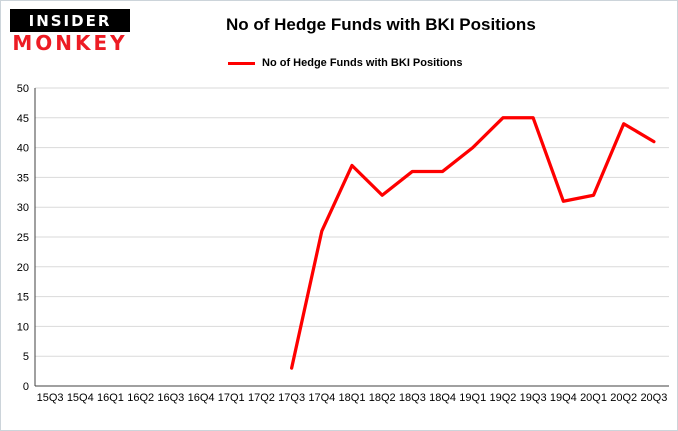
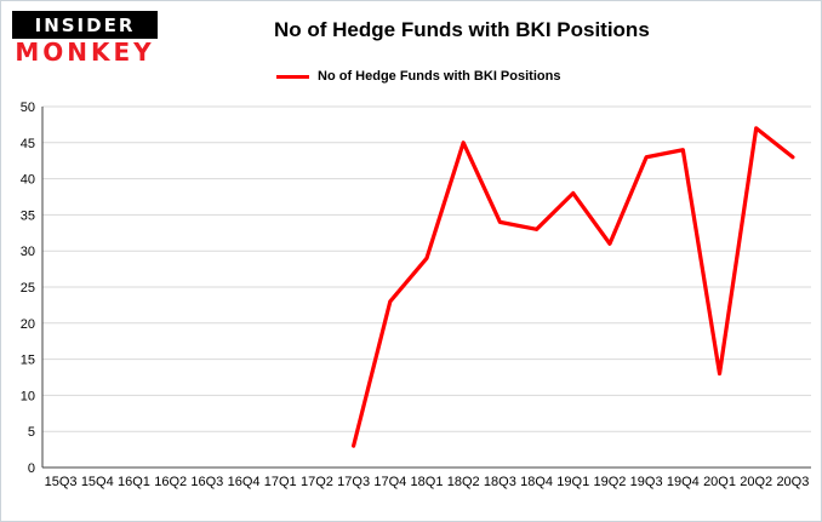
17Q4: 26 -> 23
18Q1: 37 -> 29
18Q2: 32 -> 45
18Q3: 36 -> 34
18Q4: 36 -> 33
19Q1: 40 -> 38
19Q2: 45 -> 31
19Q3: 45 -> 43
19Q4: 31 -> 44
20Q1: 32 -> 13
20Q2: 44 -> 47
20Q3: 41 -> 43
